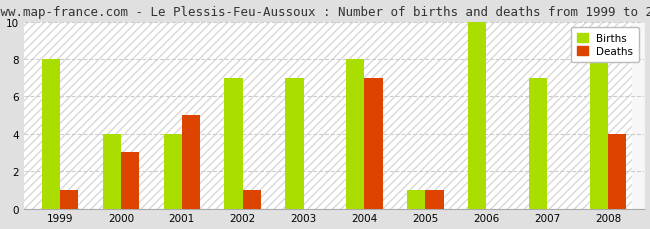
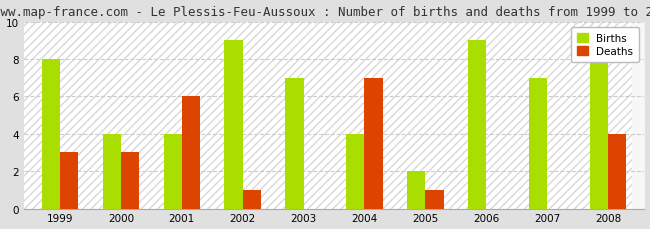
Deaths/1999: 1 -> 3
Deaths/2001: 5 -> 6
Births/2002: 7 -> 9
Births/2004: 8 -> 4
Births/2005: 1 -> 2
Births/2006: 10 -> 9
